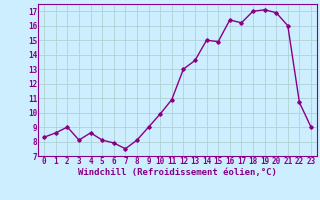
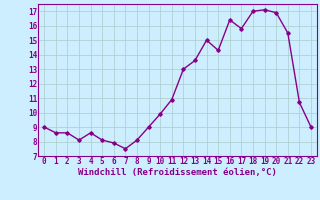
0: 8.3 -> 9.0
2: 9.0 -> 8.6
15: 14.9 -> 14.3
17: 16.2 -> 15.8
21: 16.0 -> 15.5
